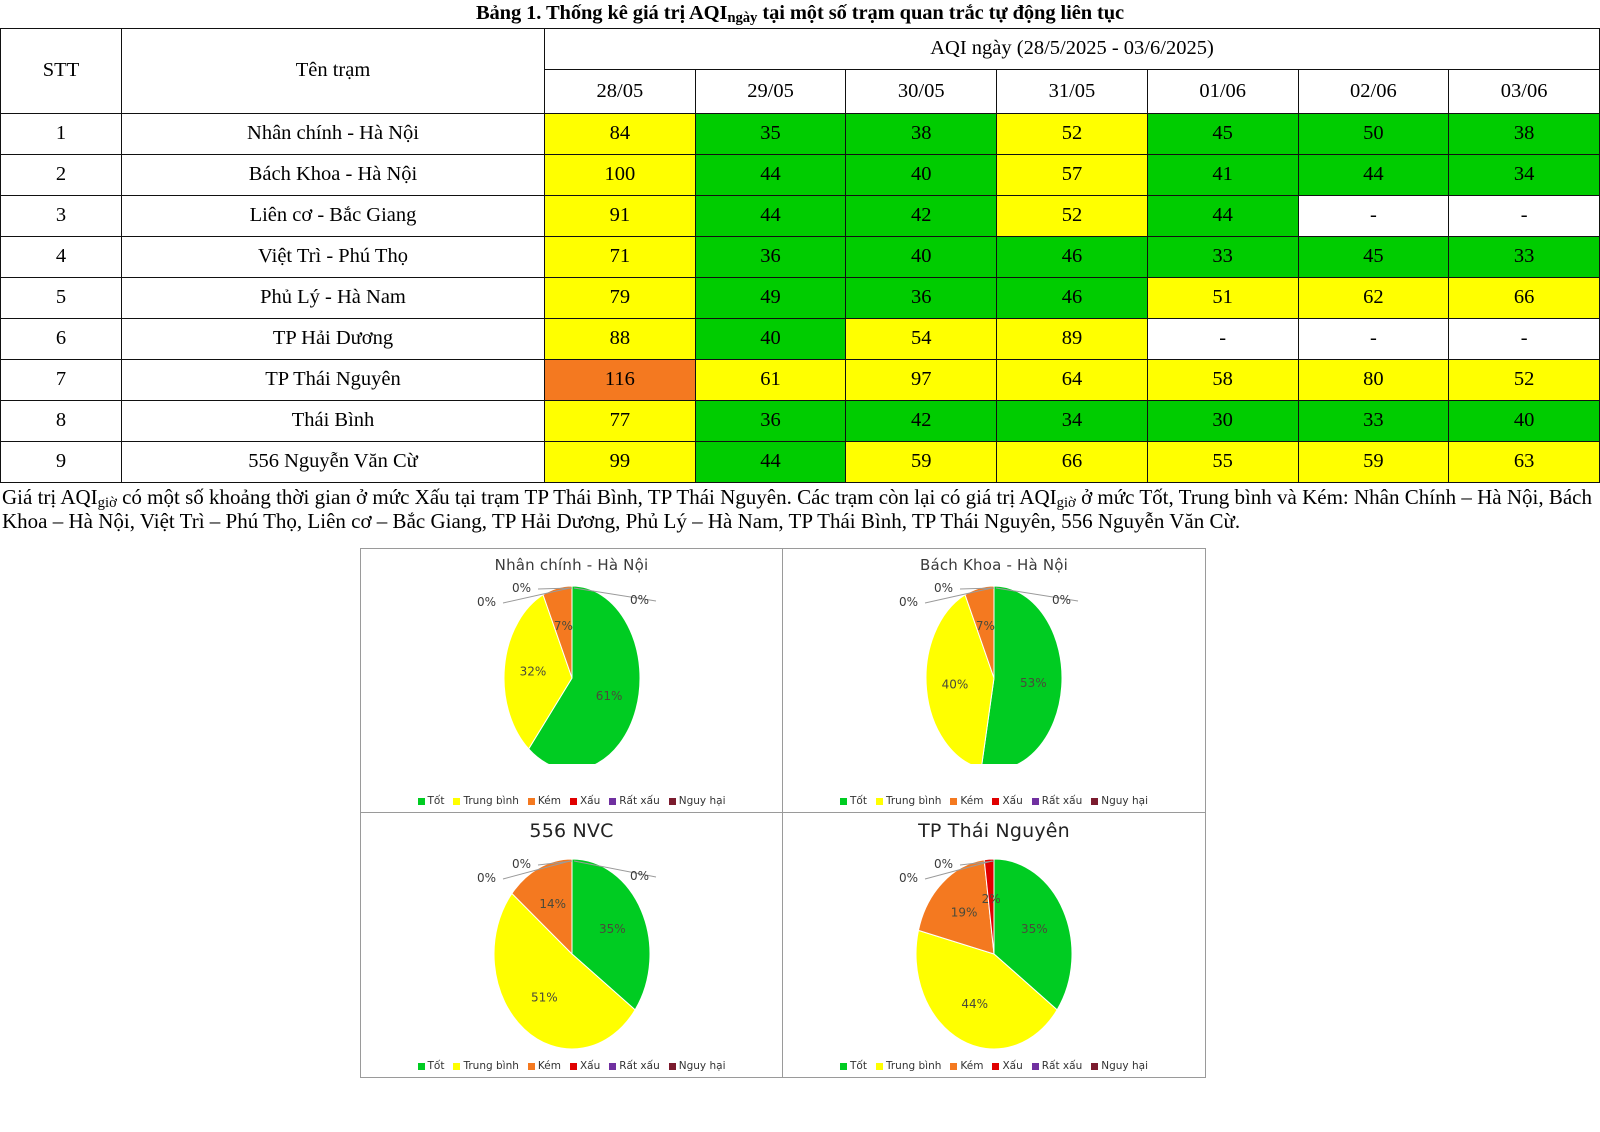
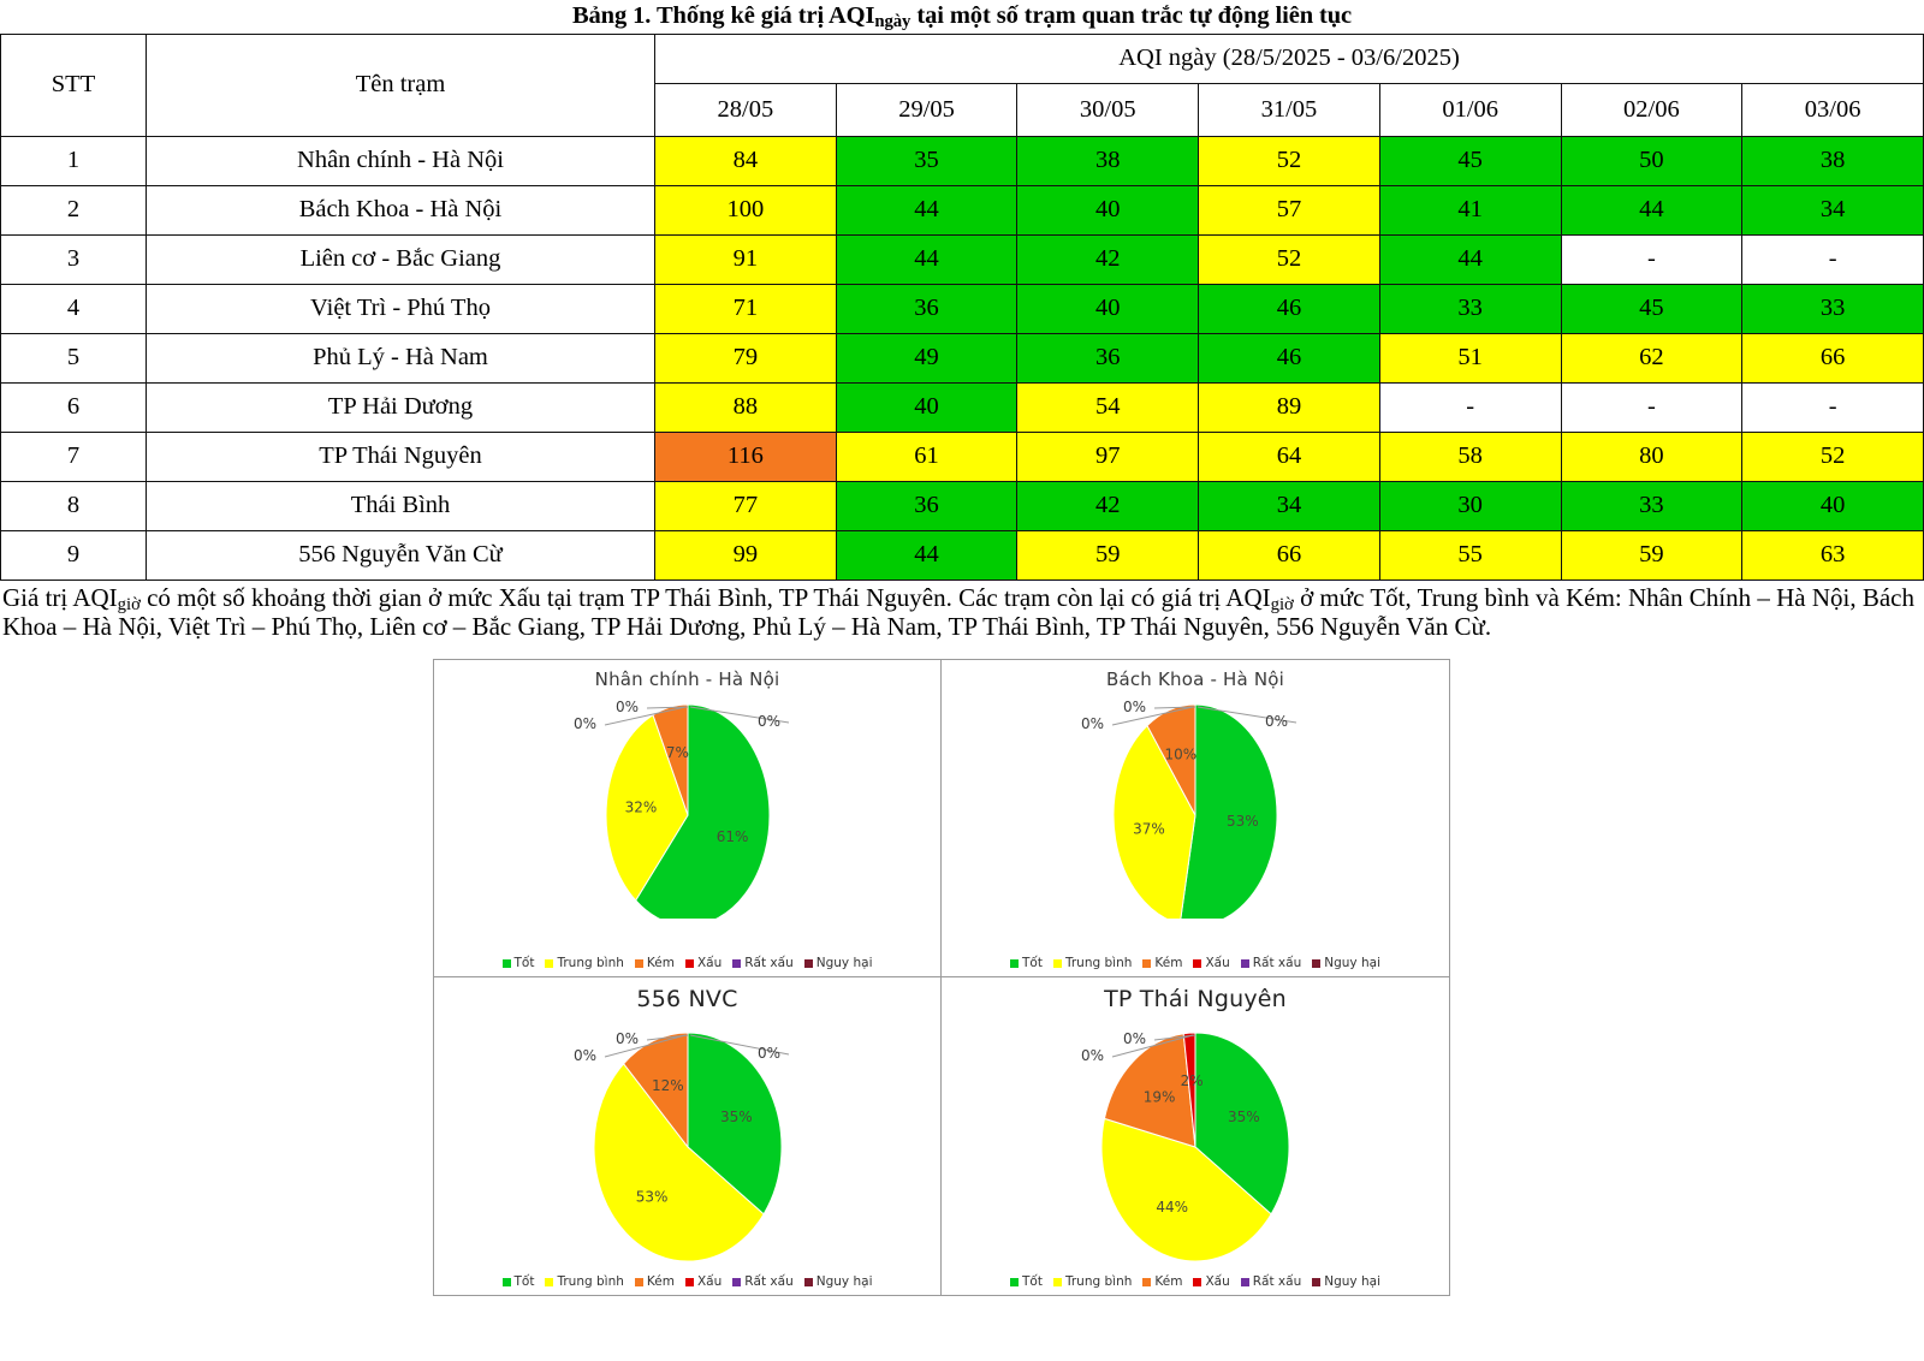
Bách Khoa - Hà Nội/Trung bình: 40% -> 37%
Bách Khoa - Hà Nội/Kém: 7% -> 10%
556 NVC/Trung bình: 51% -> 53%
556 NVC/Kém: 14% -> 12%
